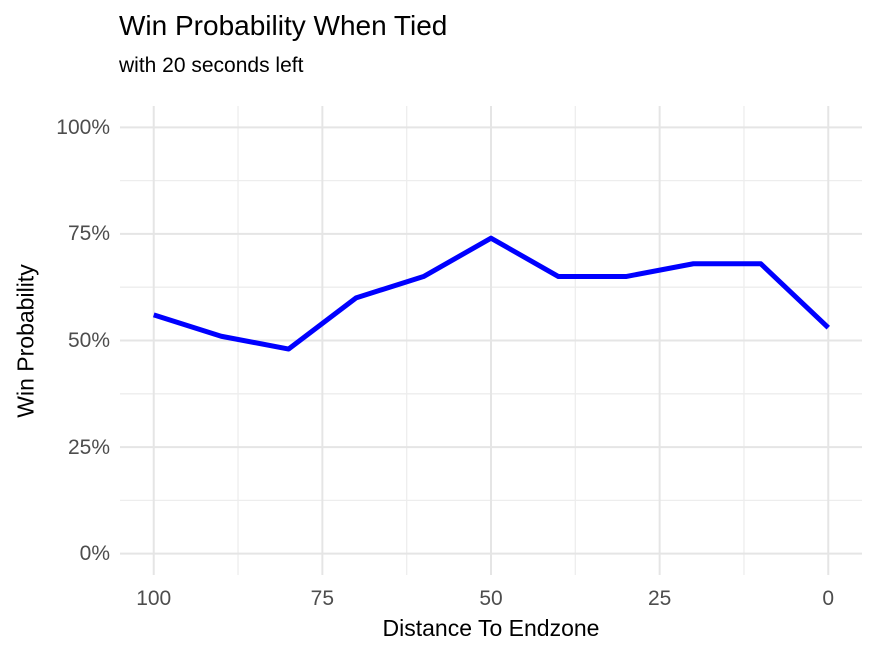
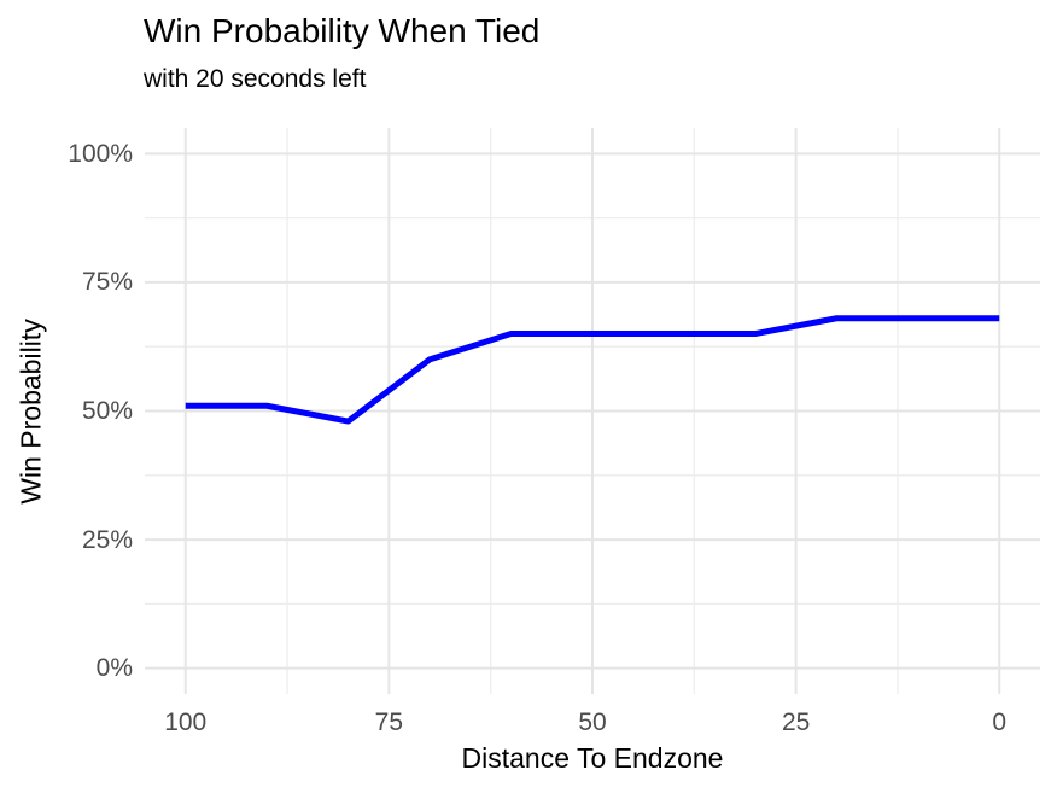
100: 56% -> 51%
50: 74% -> 65%
0: 53% -> 68%
